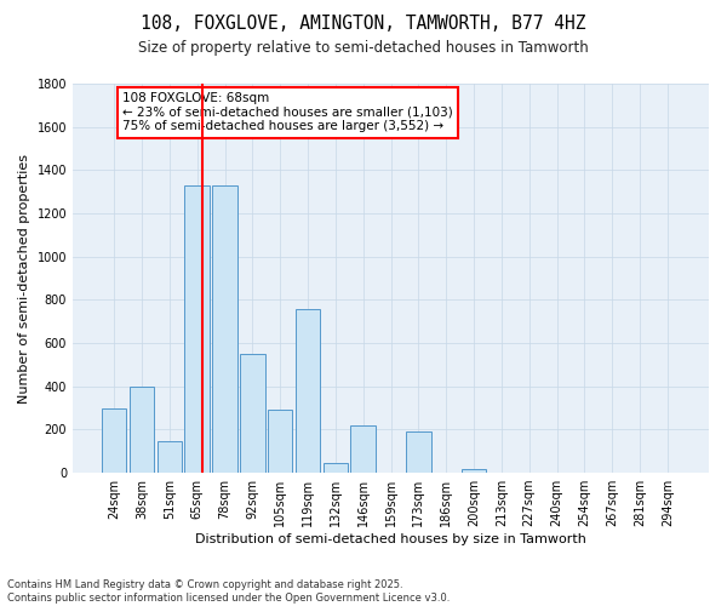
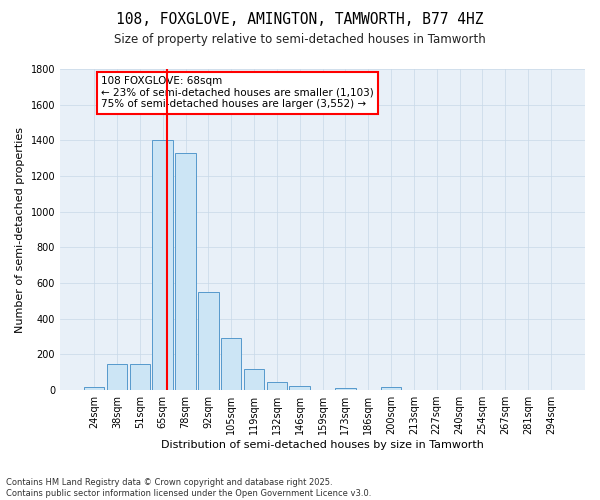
24sqm: 300 -> 20
38sqm: 400 -> 140
65sqm: 1330 -> 1400
119sqm: 760 -> 120
146sqm: 220 -> 20
173sqm: 190 -> 10
